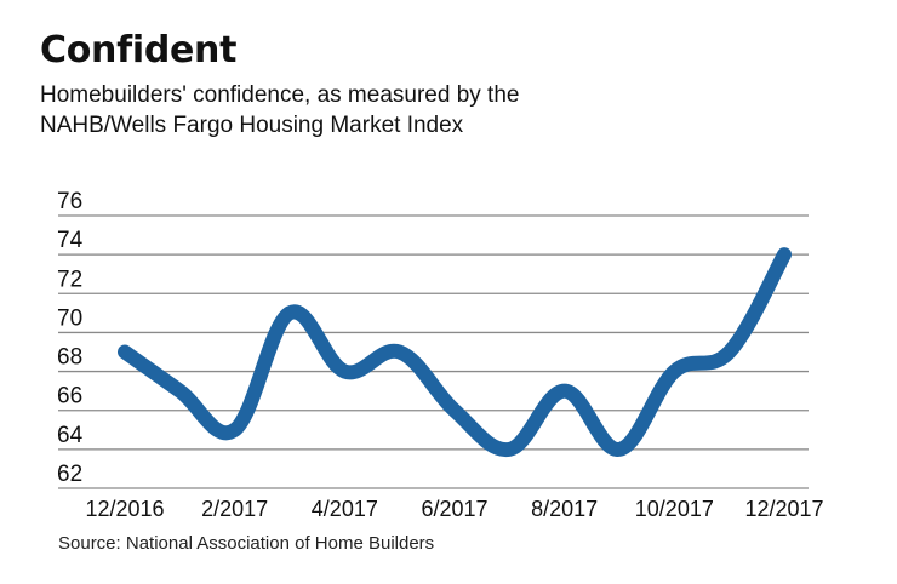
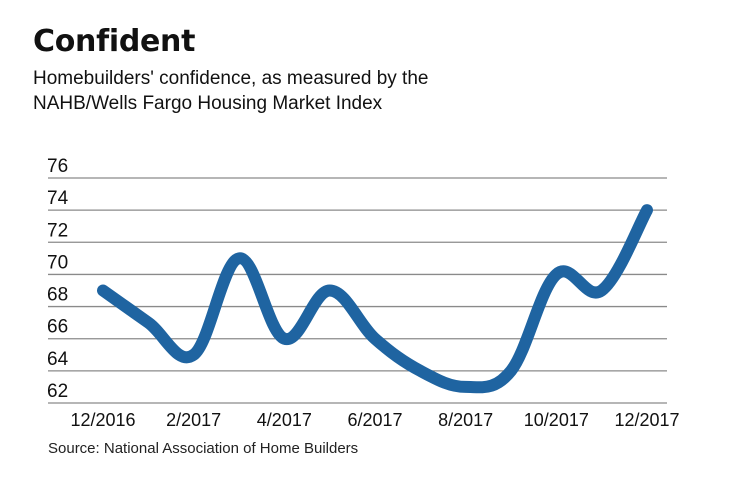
4/2017: 68 -> 66
8/2017: 67 -> 63
10/2017: 68 -> 70
